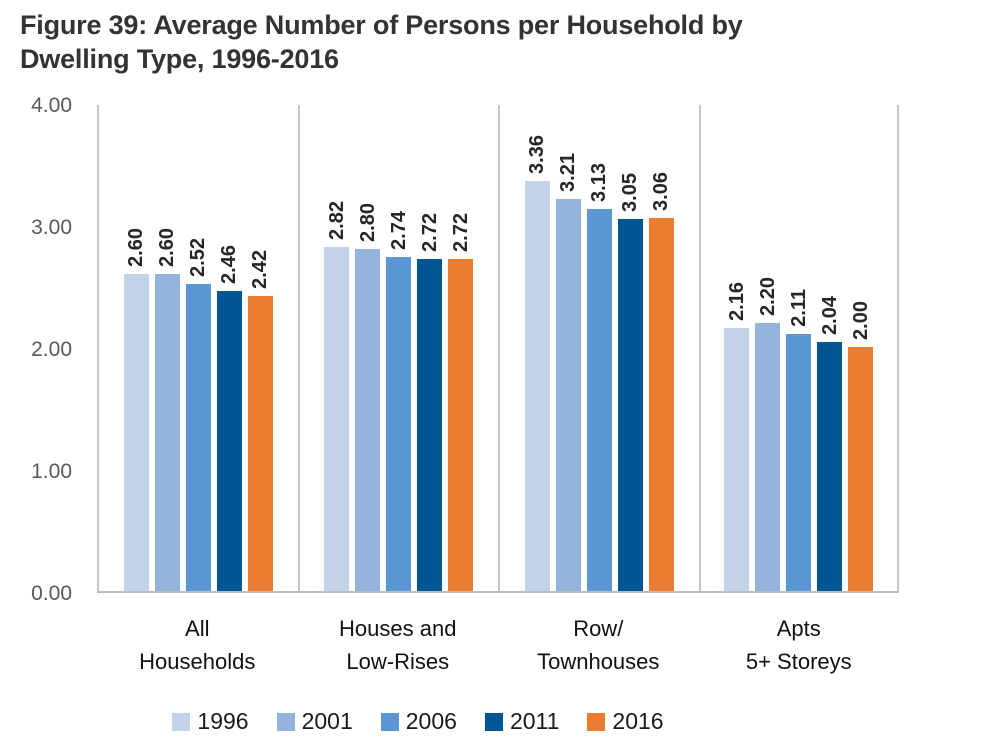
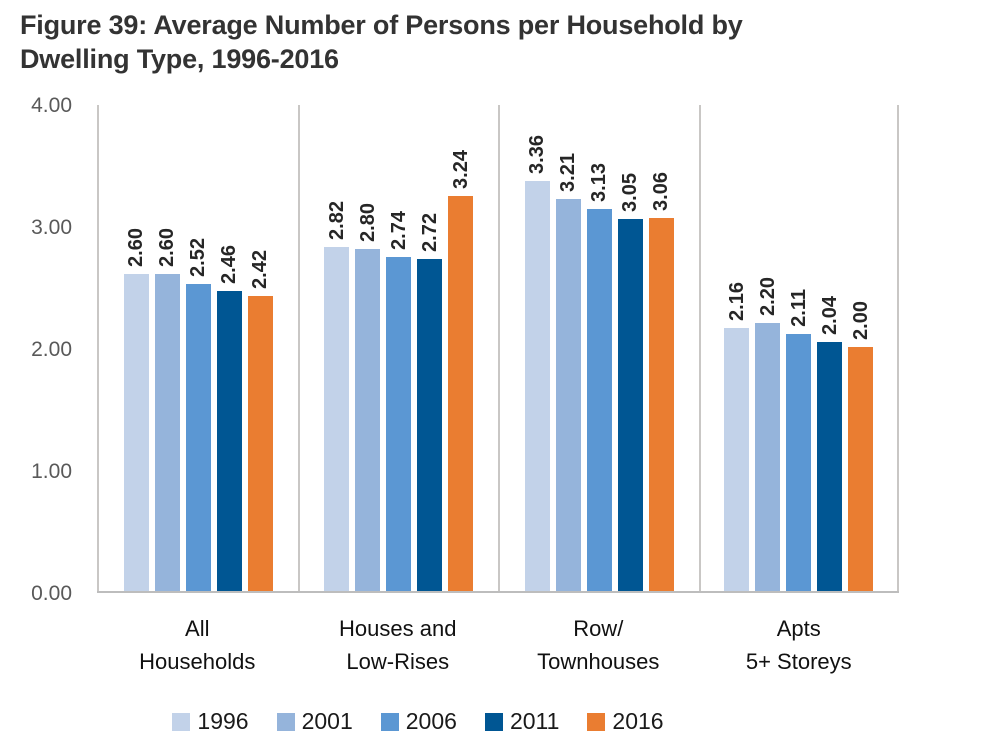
2016/Houses and Low-Rises: 2.72 -> 3.24
